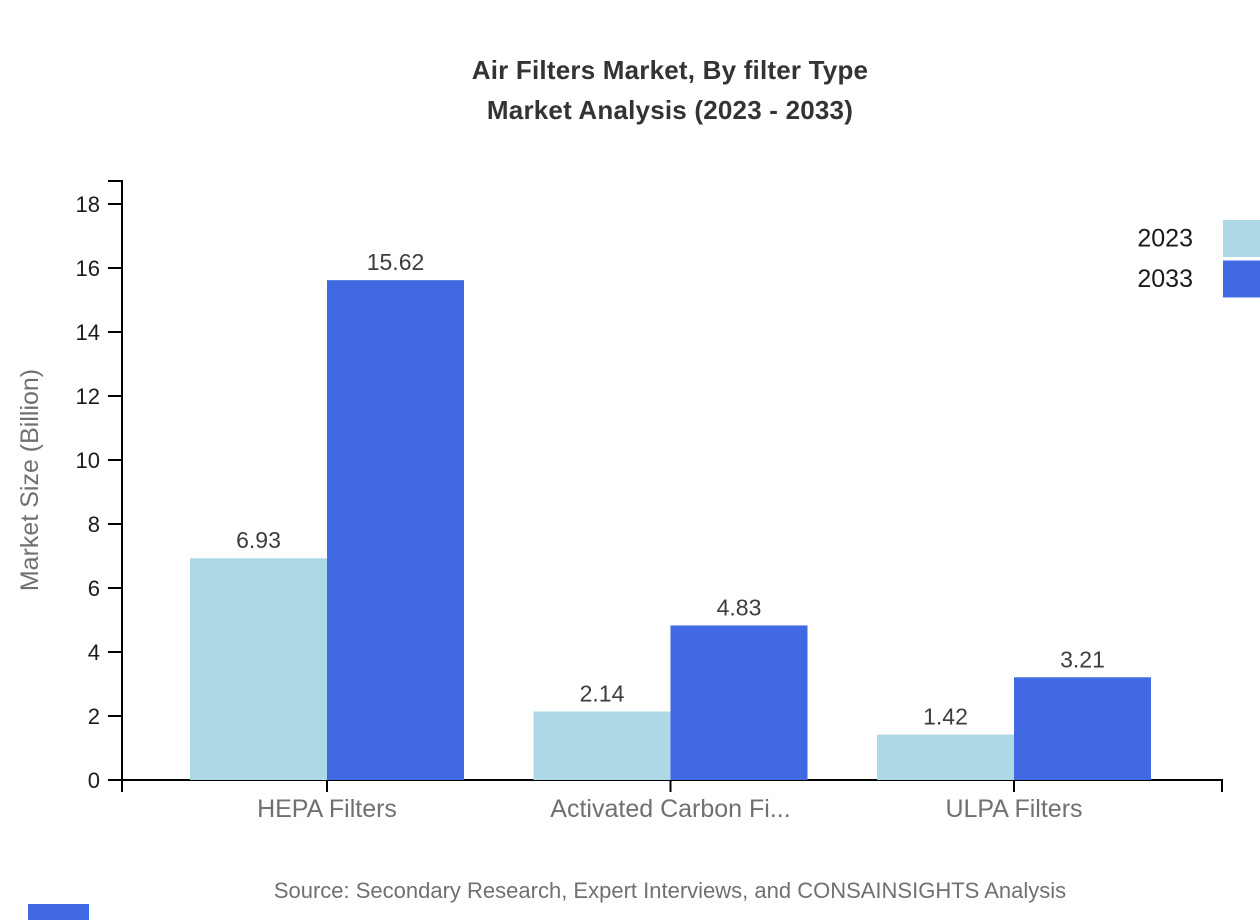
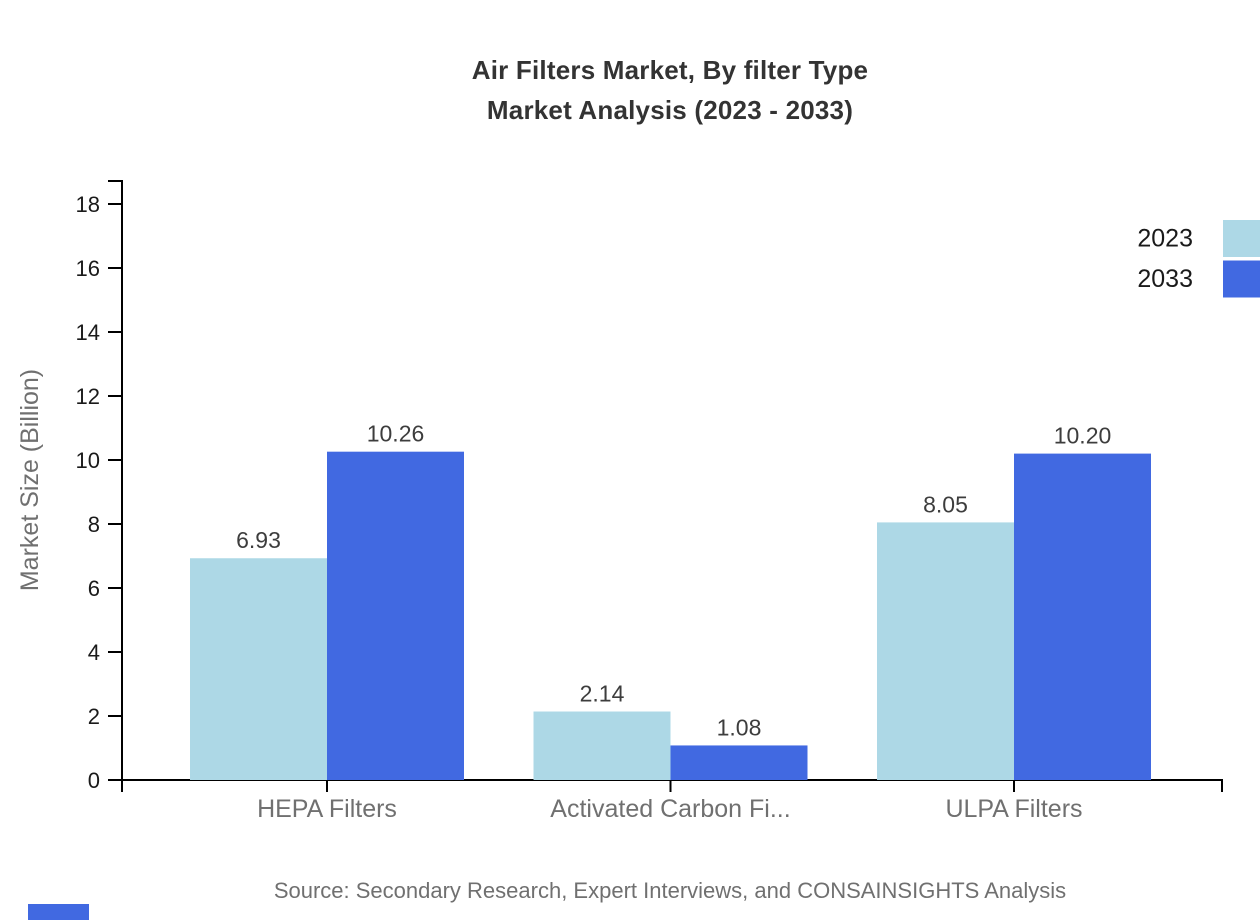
2033/HEPA Filters: 15.62 -> 10.26
2033/Activated Carbon Fi...: 4.83 -> 1.08
2023/ULPA Filters: 1.42 -> 8.05
2033/ULPA Filters: 3.21 -> 10.20
